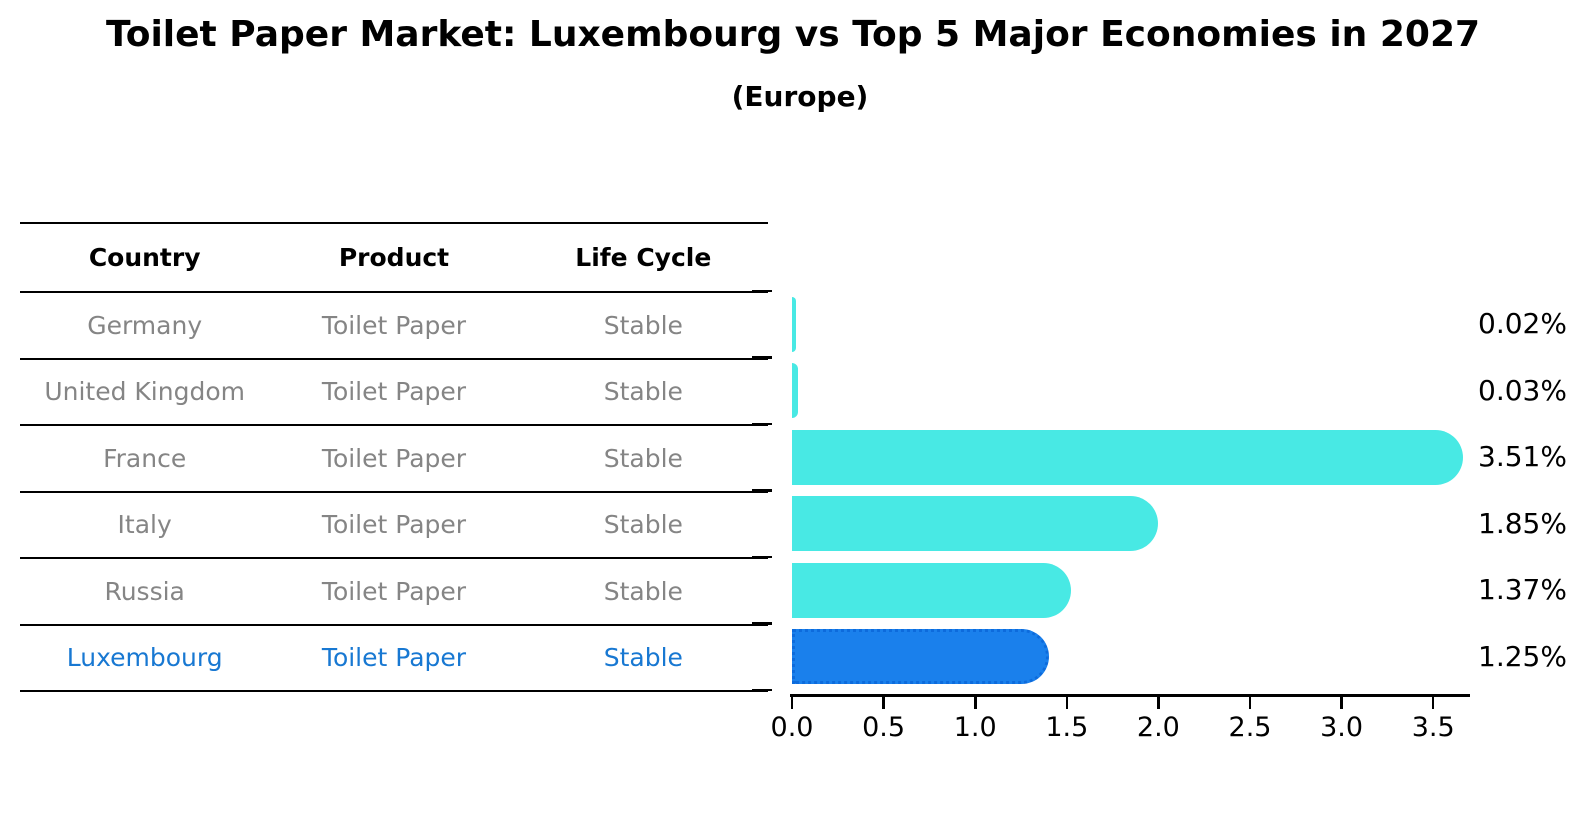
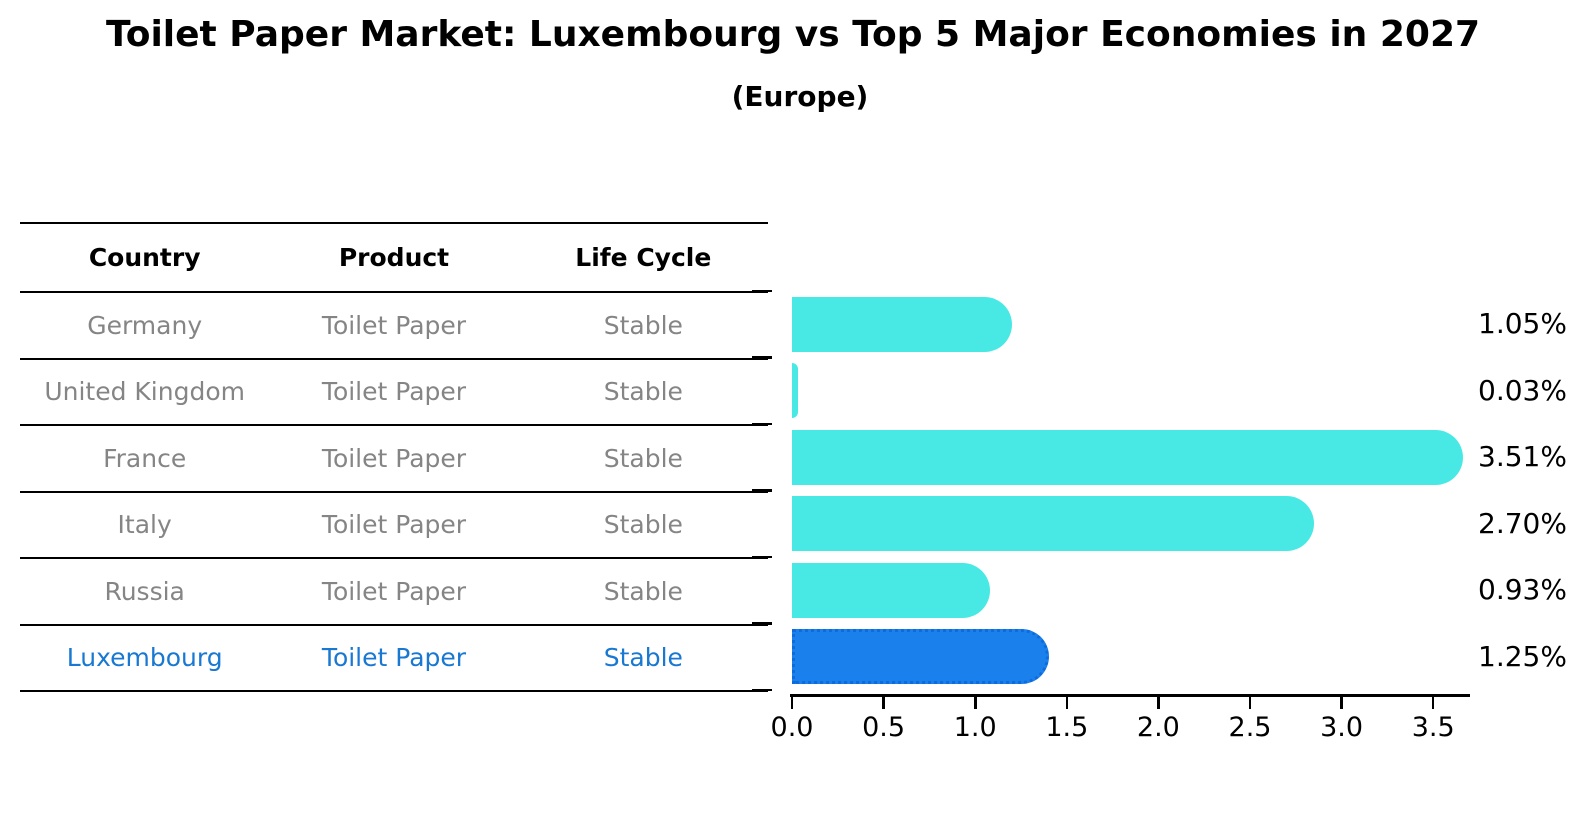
Germany: 0.02% -> 1.05%
Italy: 1.85% -> 2.70%
Russia: 1.37% -> 0.93%
